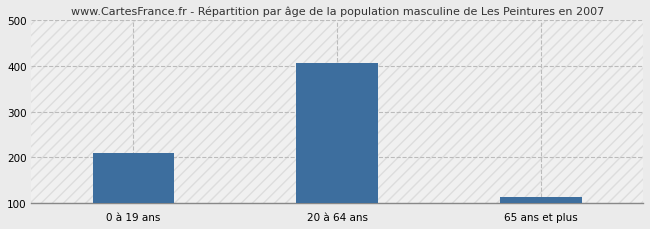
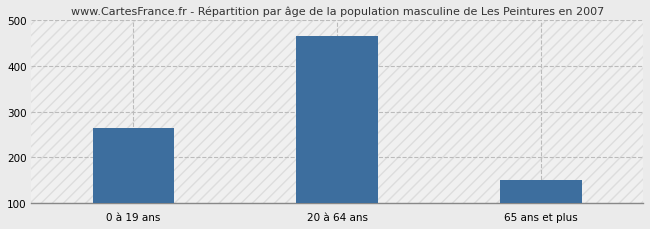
0 à 19 ans: 210 -> 265
20 à 64 ans: 407 -> 465
65 ans et plus: 113 -> 150
